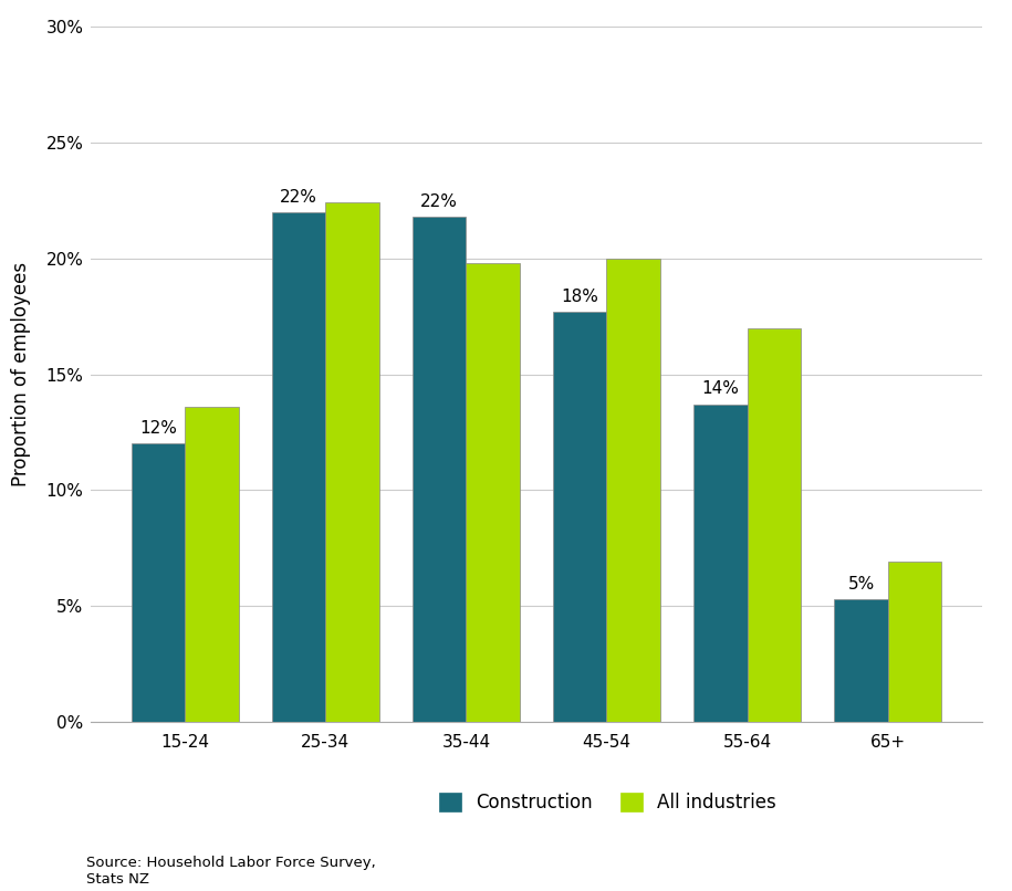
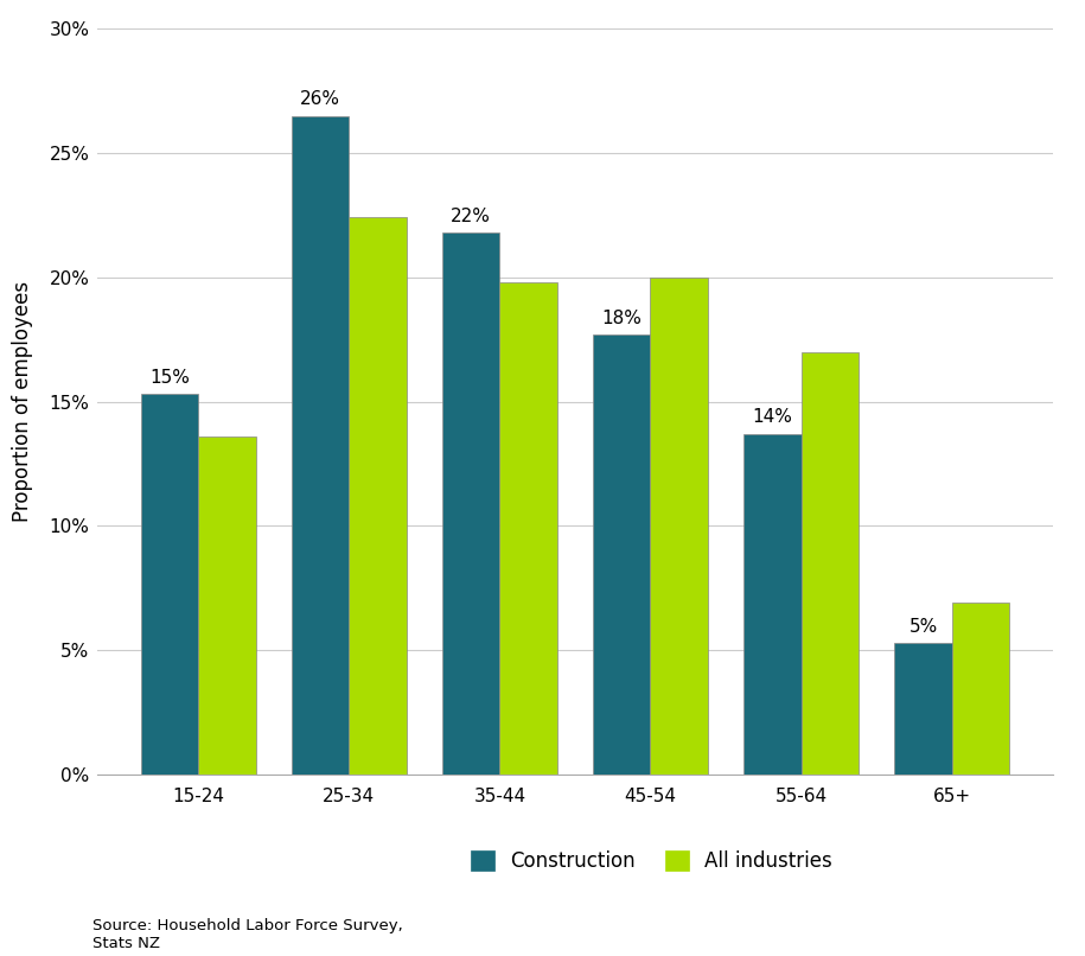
Construction/15-24: 12% -> 15%
Construction/25-34: 22% -> 26%
